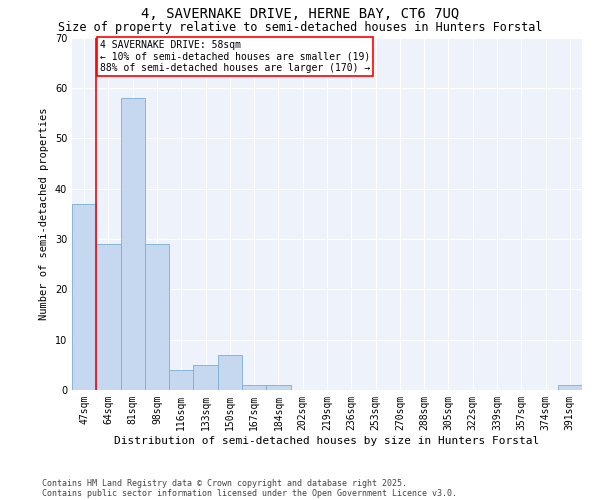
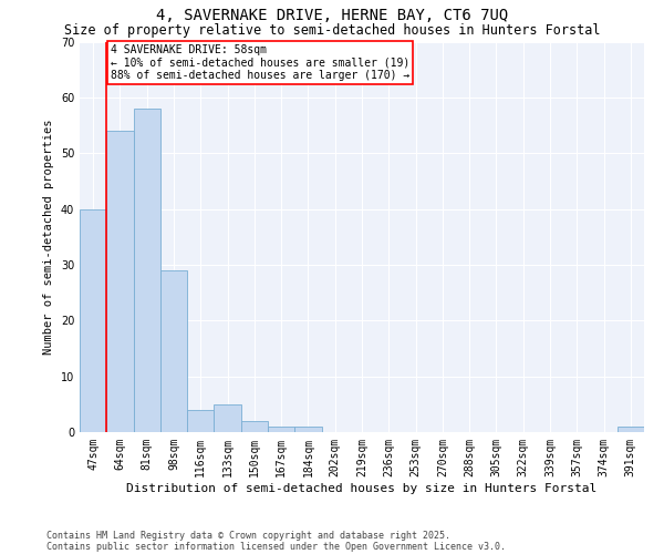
47sqm: 37 -> 40
64sqm: 29 -> 54
150sqm: 7 -> 2
